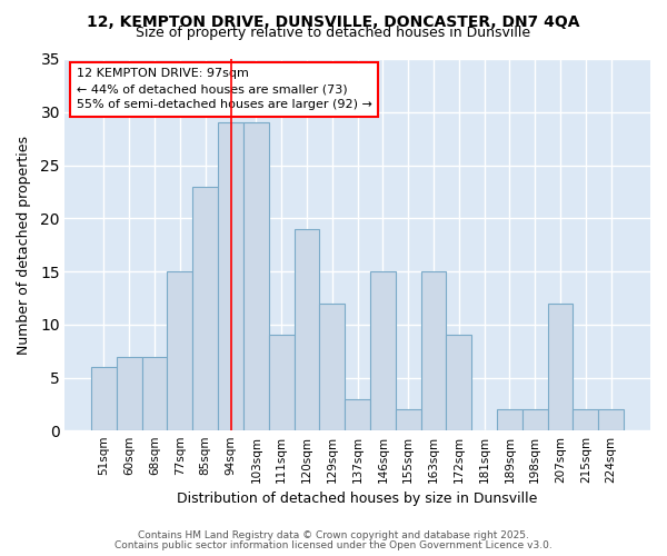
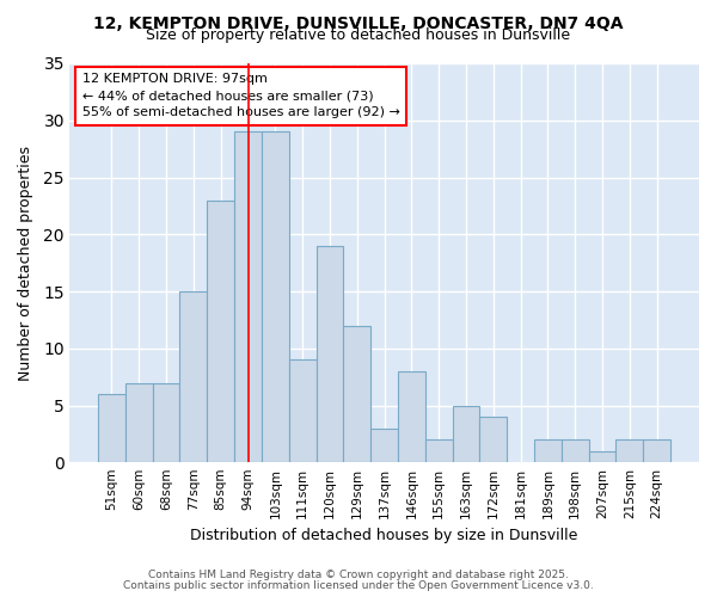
146sqm: 15 -> 8
163sqm: 15 -> 5
172sqm: 9 -> 4
207sqm: 12 -> 1
